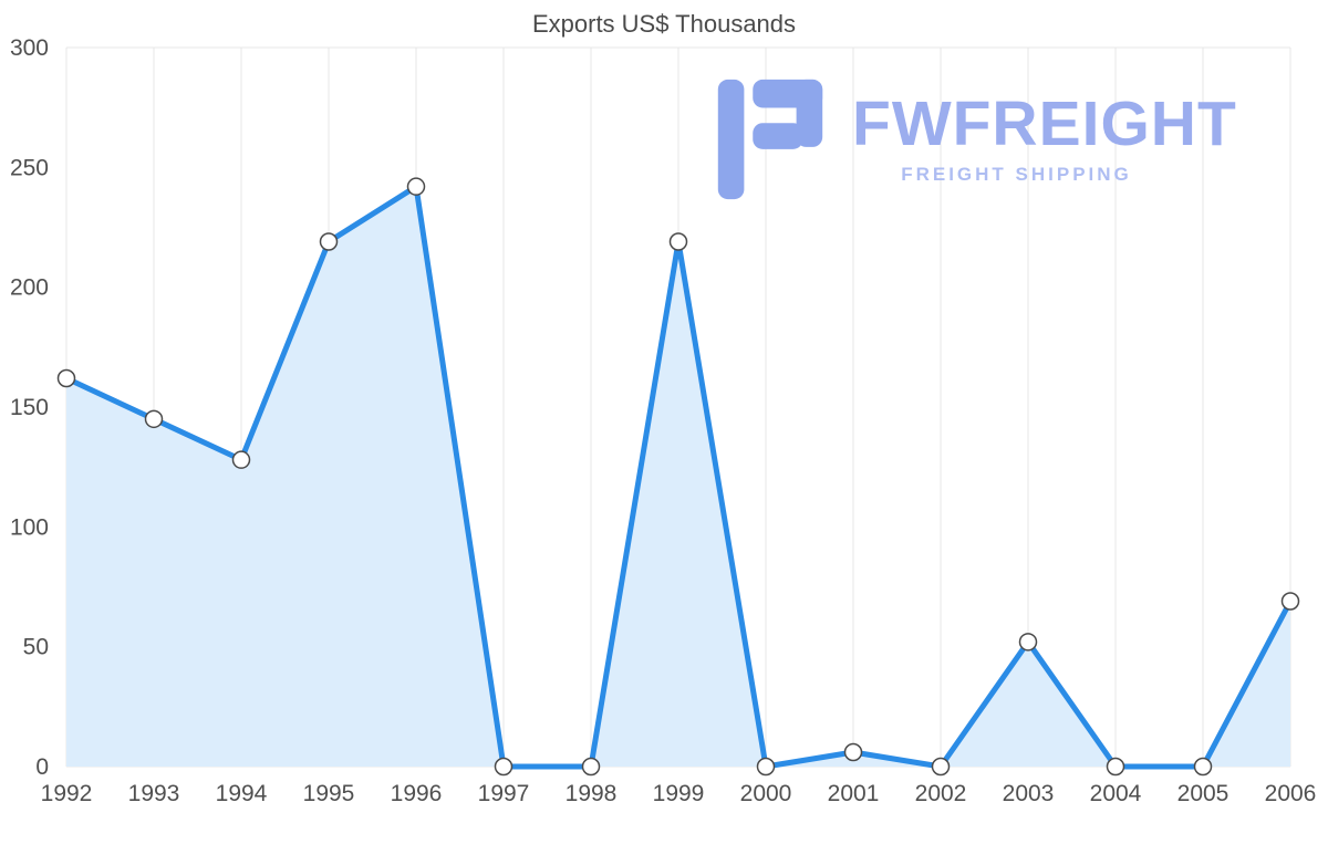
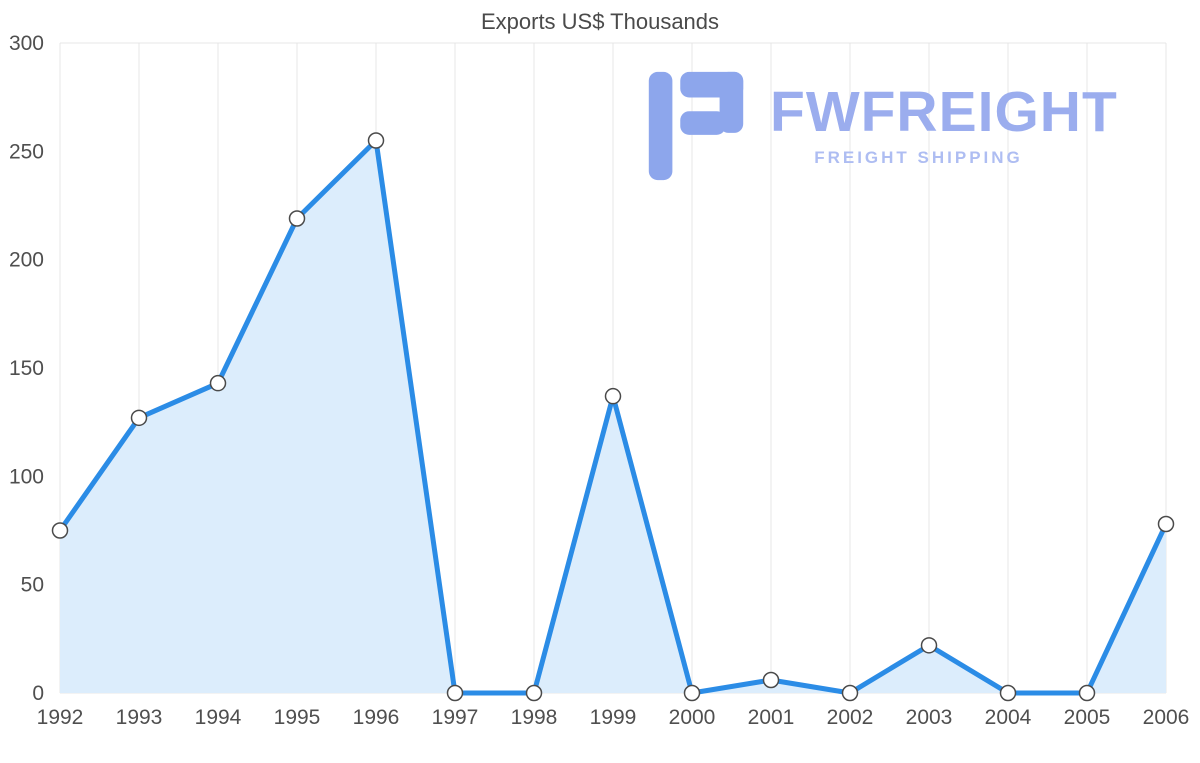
1992: 162 -> 75
1993: 145 -> 127
1994: 128 -> 143
1996: 242 -> 255
1999: 219 -> 137
2003: 52 -> 22
2006: 69 -> 78
